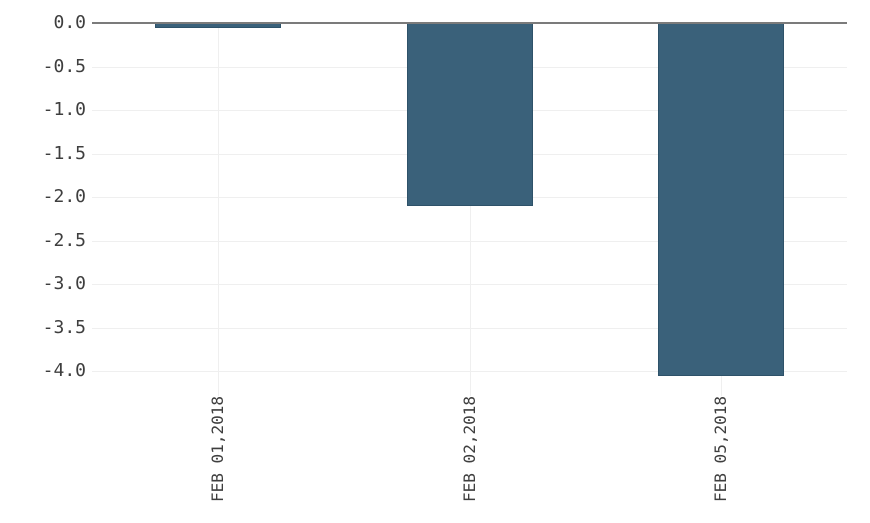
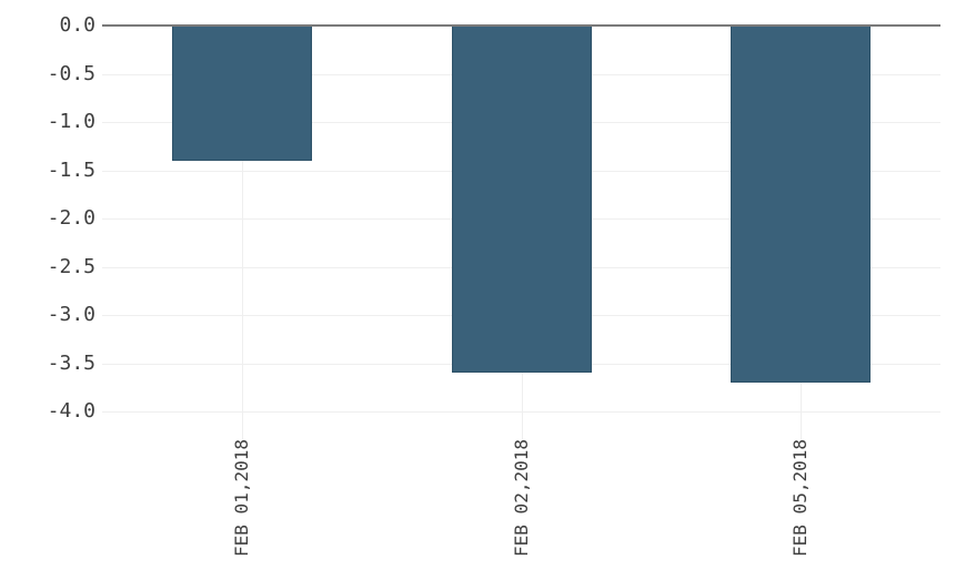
FEB 01,2018: -0.1 -> -1.4
FEB 02,2018: -2.1 -> -3.6
FEB 05,2018: -4.1 -> -3.7
